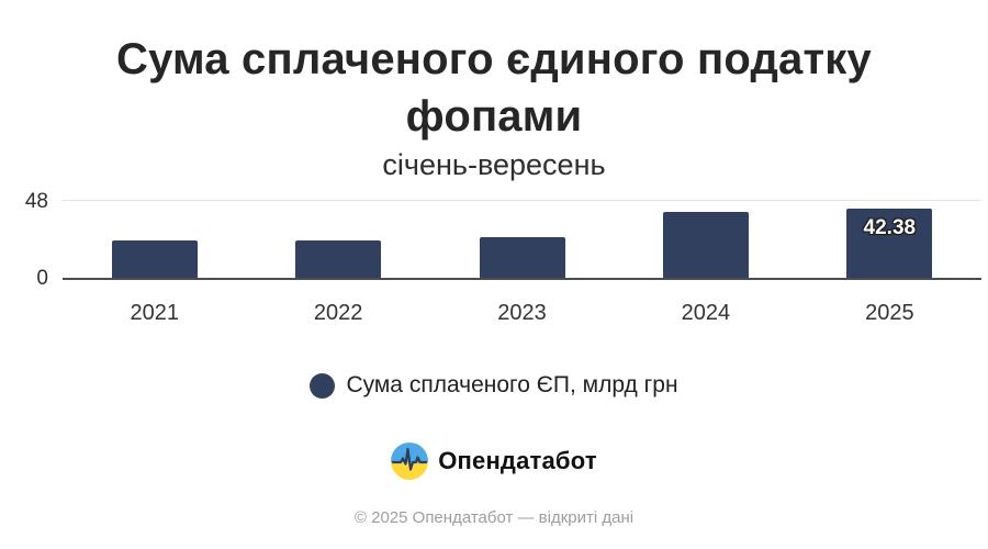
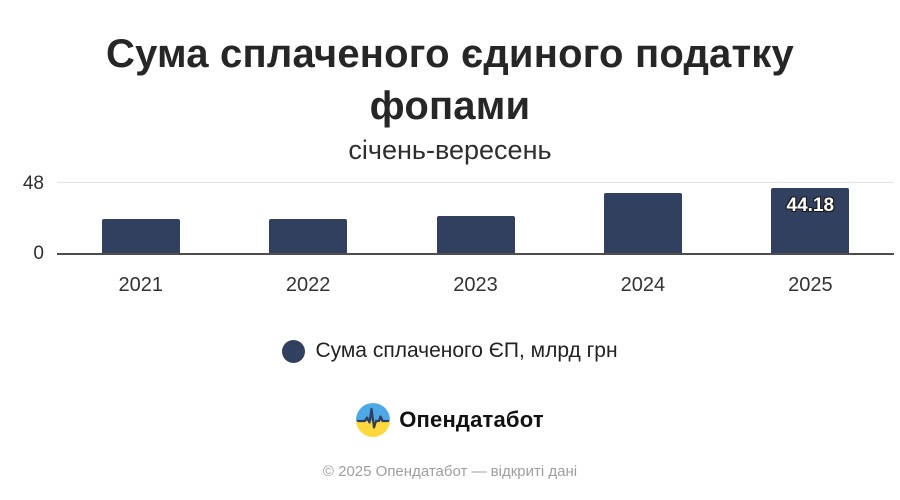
2025: 42.38 -> 44.18
